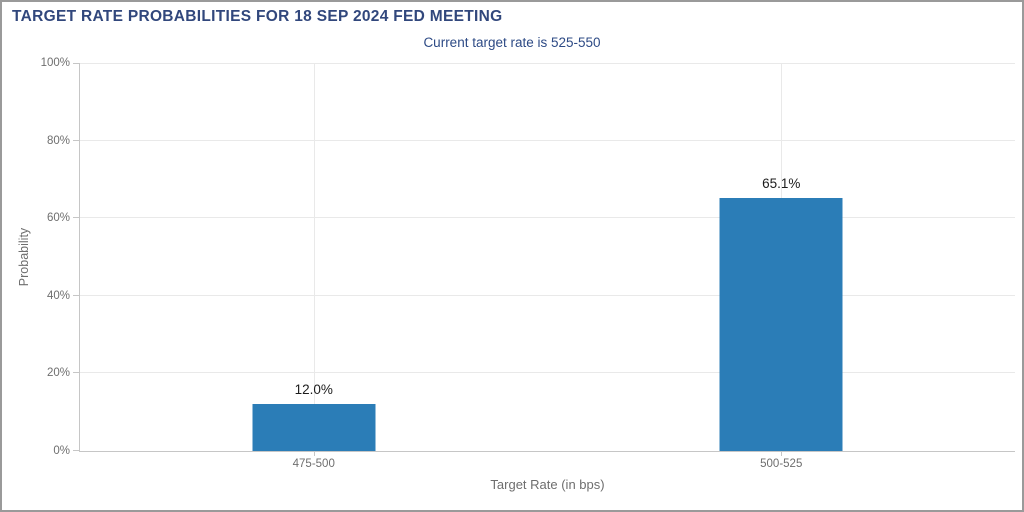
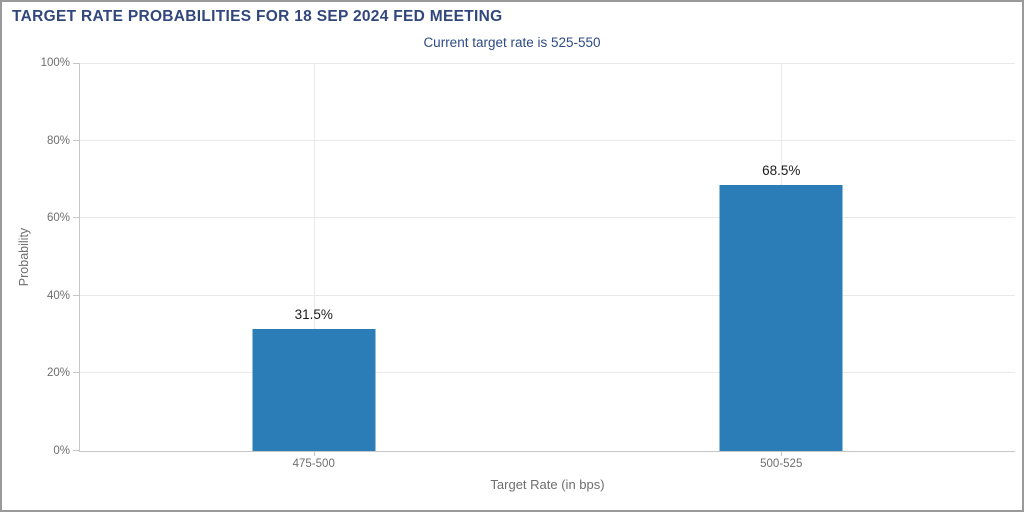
475-500: 12.0% -> 31.5%
500-525: 65.1% -> 68.5%
